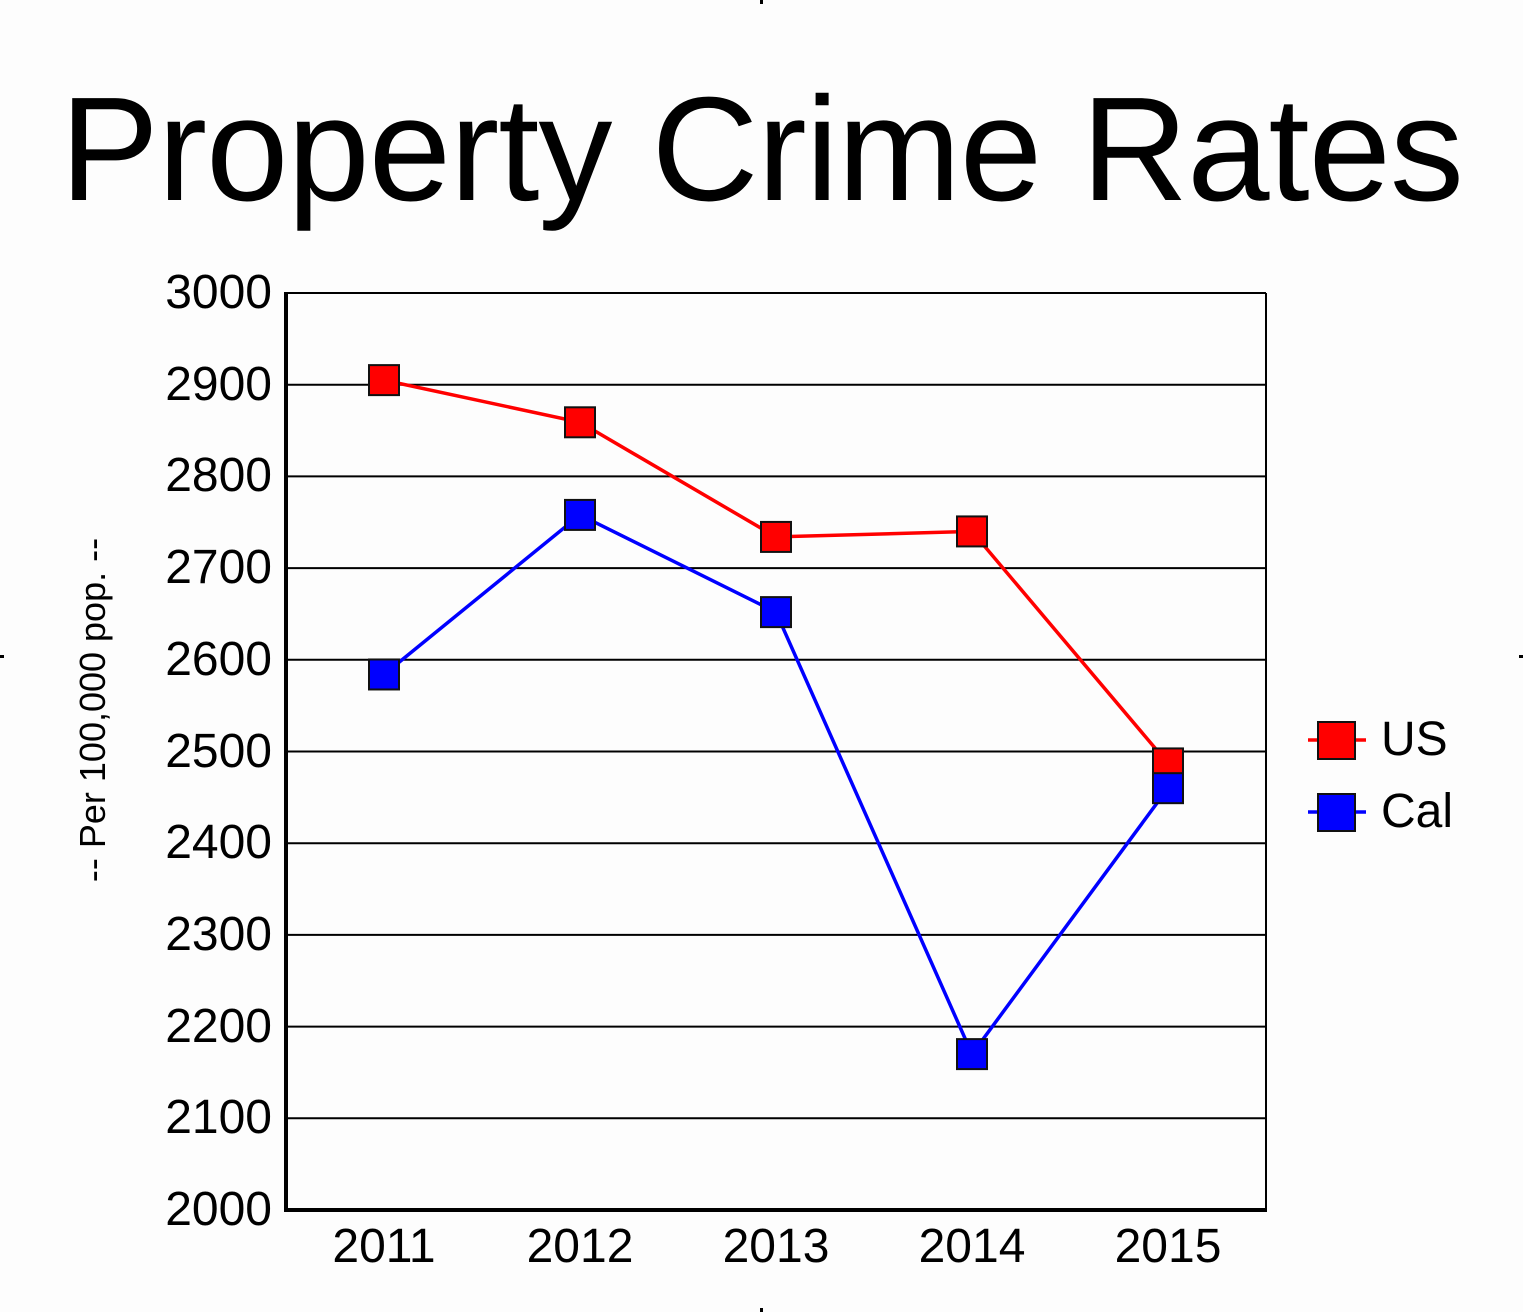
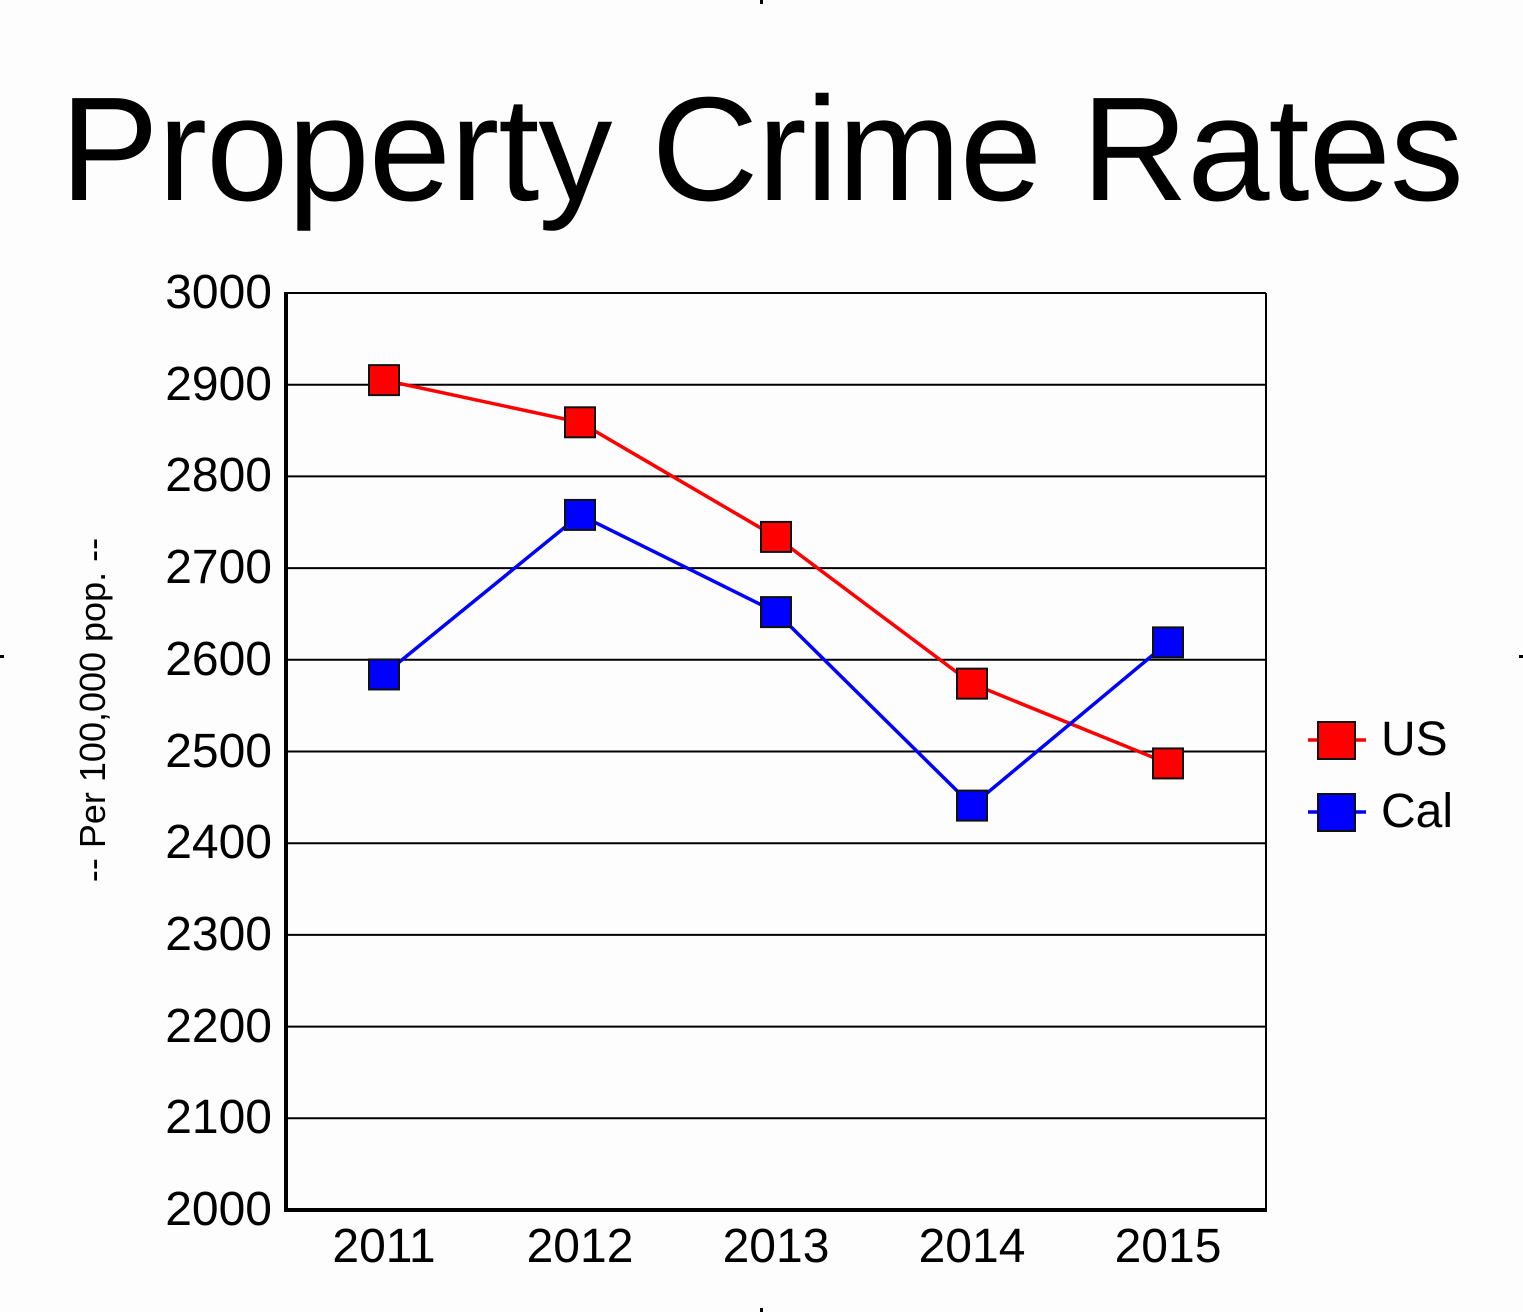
US/2014: 2740 -> 2570
Cal/2014: 2170 -> 2440
Cal/2015: 2460 -> 2620
